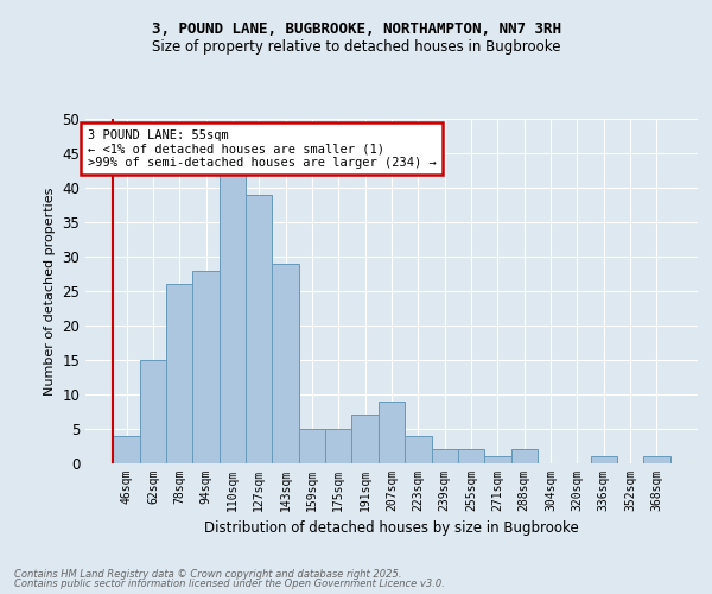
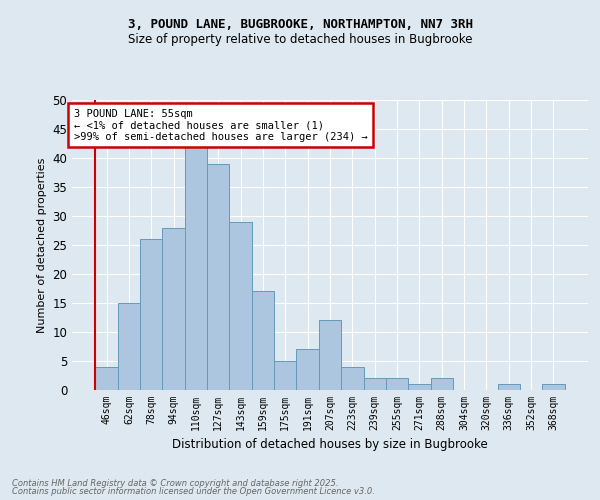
159sqm: 5 -> 17
207sqm: 9 -> 12
